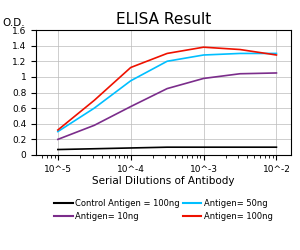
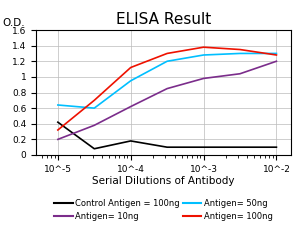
Control Antigen = 100ng/10^-5: 0.07 -> 0.42
Antigen= 50ng/10^-5: 0.30 -> 0.64
Control Antigen = 100ng/10^-4: 0.09 -> 0.18
Antigen= 10ng/10^-2: 1.05 -> 1.20
